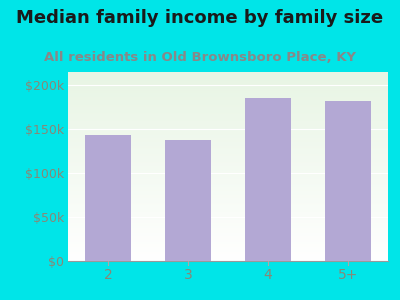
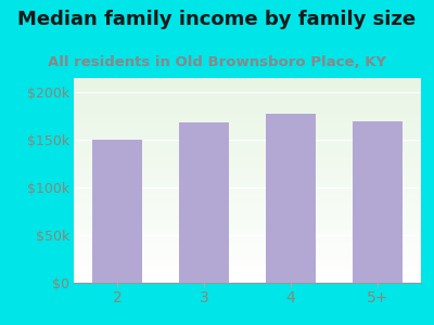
2: $143k -> $150k
3: $138k -> $168k
4: $185k -> $178k
5+: $182k -> $170k
